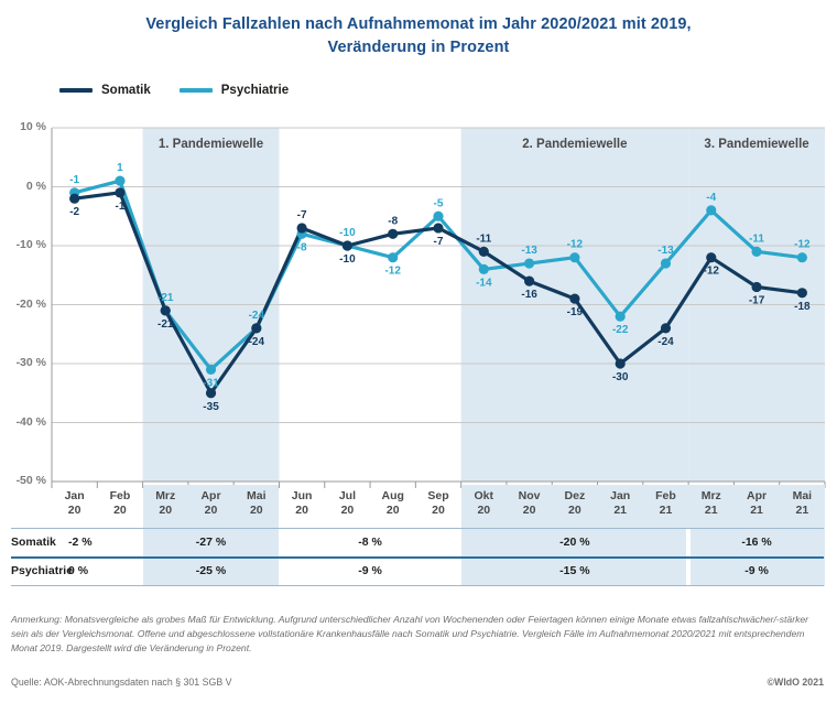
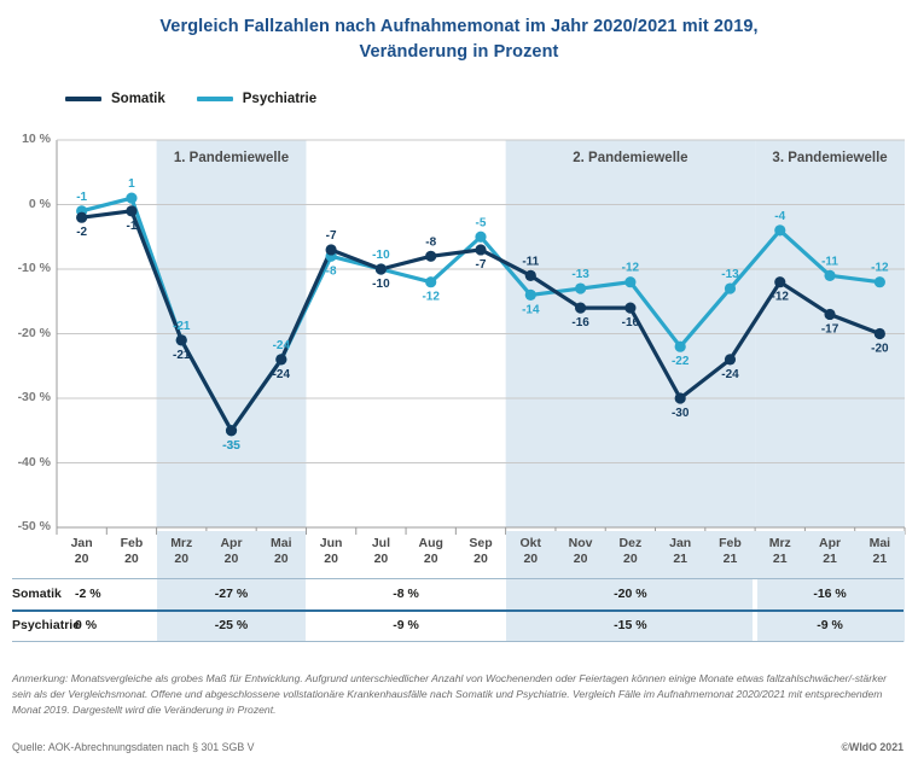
Psychiatrie/Apr 20: -31 -> -35
Somatik/Dez 20: -19 -> -16
Somatik/Mai 21: -18 -> -20
